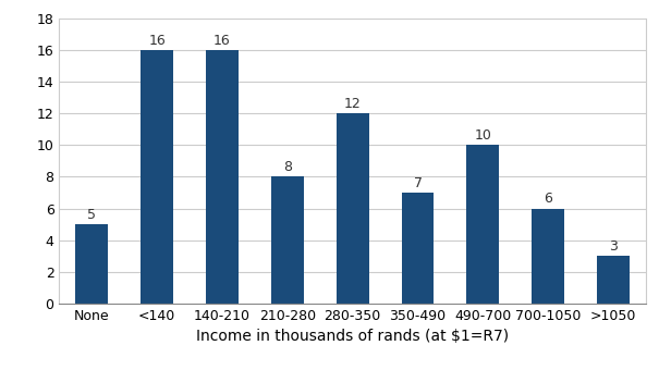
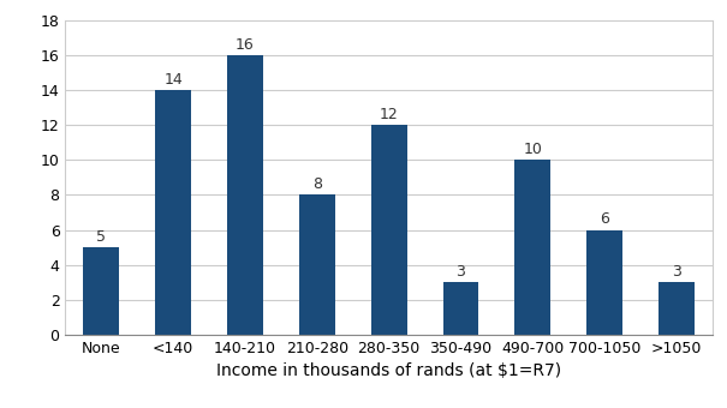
<140: 16 -> 14
350-490: 7 -> 3
